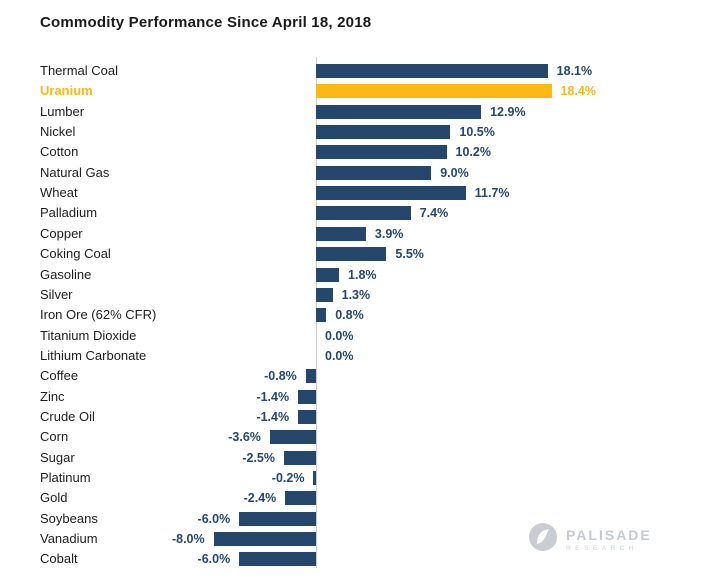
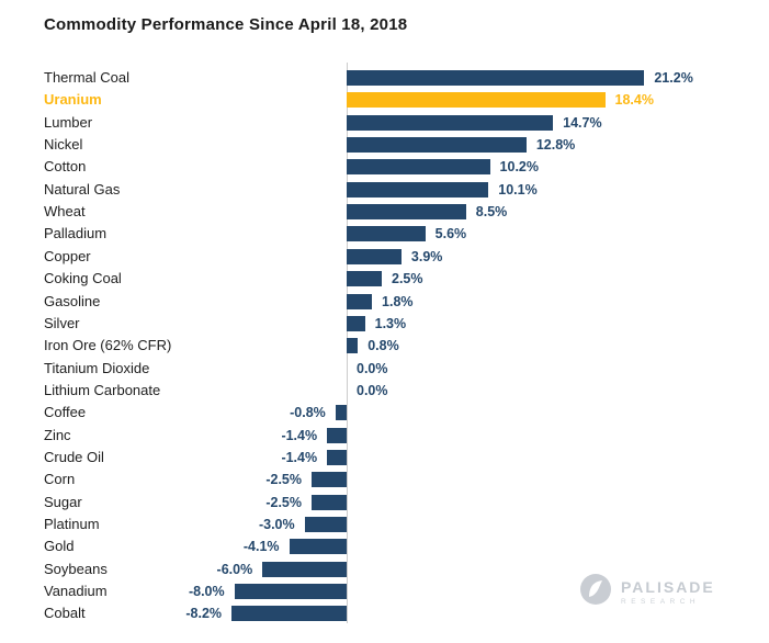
Thermal Coal: 18.1% -> 21.2%
Lumber: 12.9% -> 14.7%
Nickel: 10.5% -> 12.8%
Natural Gas: 9.0% -> 10.1%
Wheat: 11.7% -> 8.5%
Palladium: 7.4% -> 5.6%
Coking Coal: 5.5% -> 2.5%
Corn: -3.6% -> -2.5%
Platinum: -0.2% -> -3.0%
Gold: -2.4% -> -4.1%
Cobalt: -6.0% -> -8.2%
